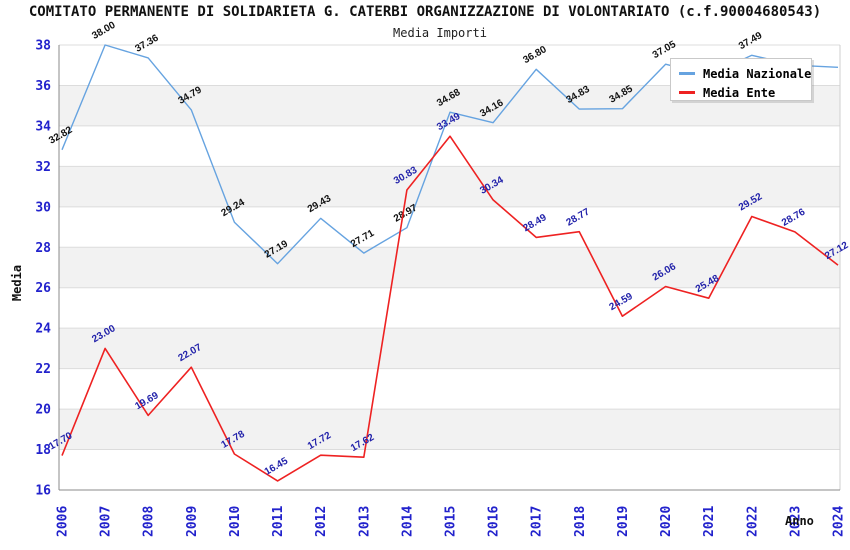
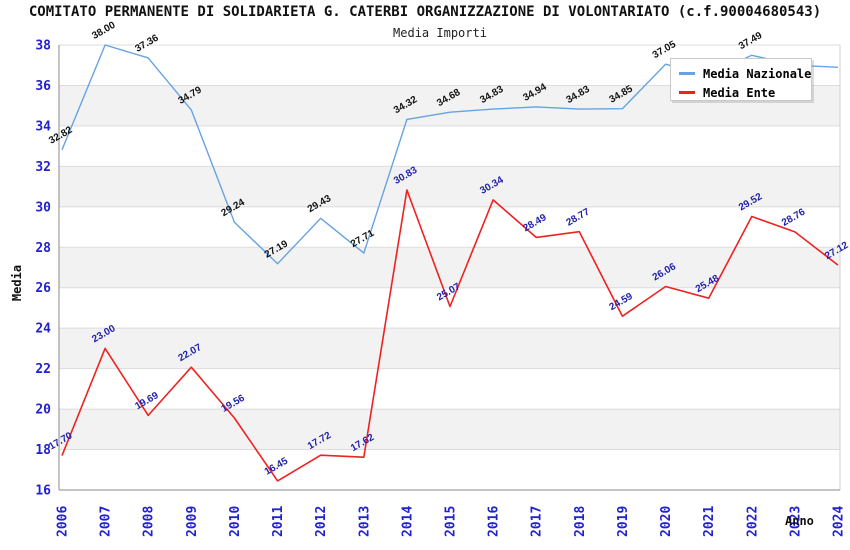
Media Ente/2010: 17.78 -> 19.56
Media Nazionale/2014: 28.97 -> 34.32
Media Ente/2015: 33.49 -> 25.07
Media Nazionale/2016: 34.16 -> 34.83
Media Nazionale/2017: 36.80 -> 34.94
